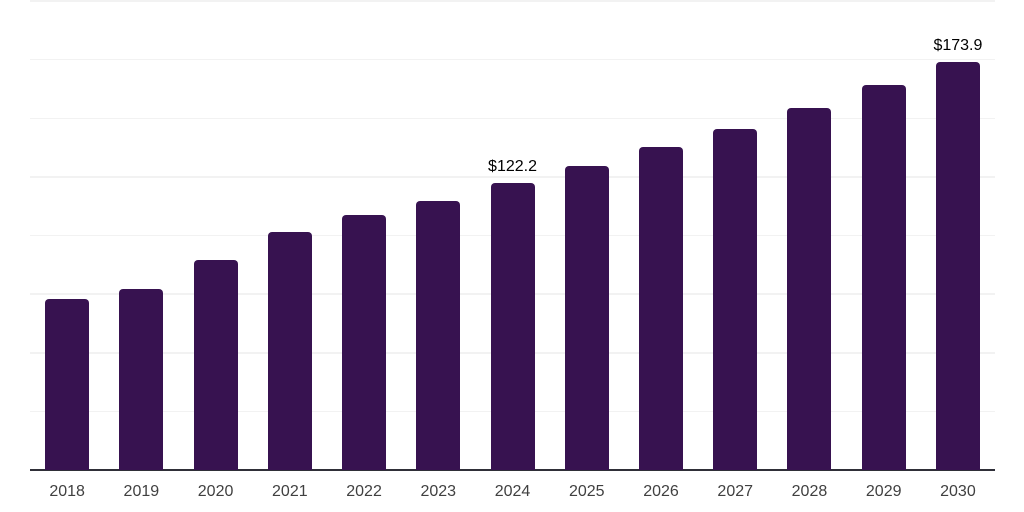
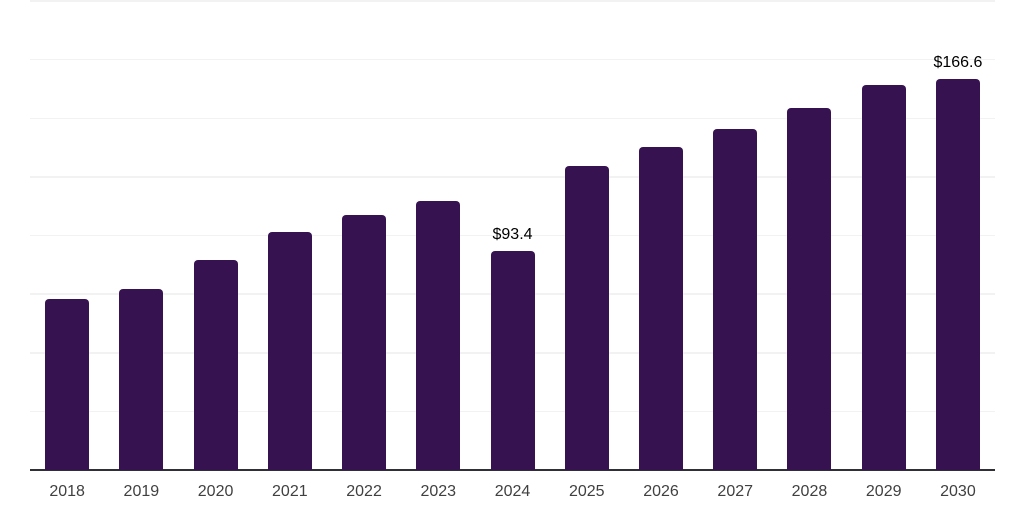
2024: $122.2 -> $93.4
2030: $173.9 -> $166.6
